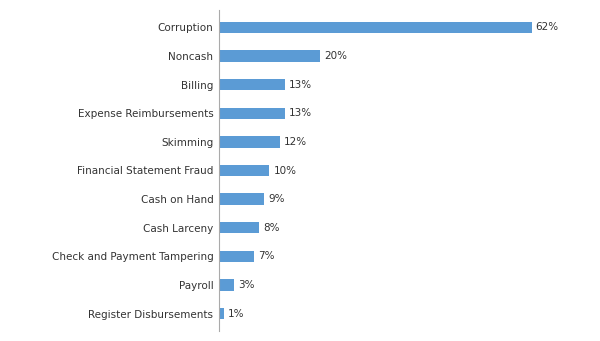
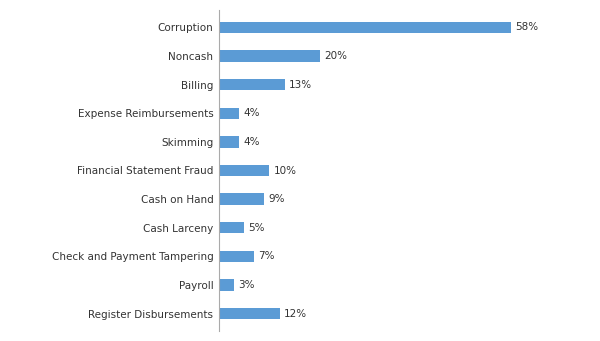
Corruption: 62% -> 58%
Expense Reimbursements: 13% -> 4%
Skimming: 12% -> 4%
Cash Larceny: 8% -> 5%
Register Disbursements: 1% -> 12%
